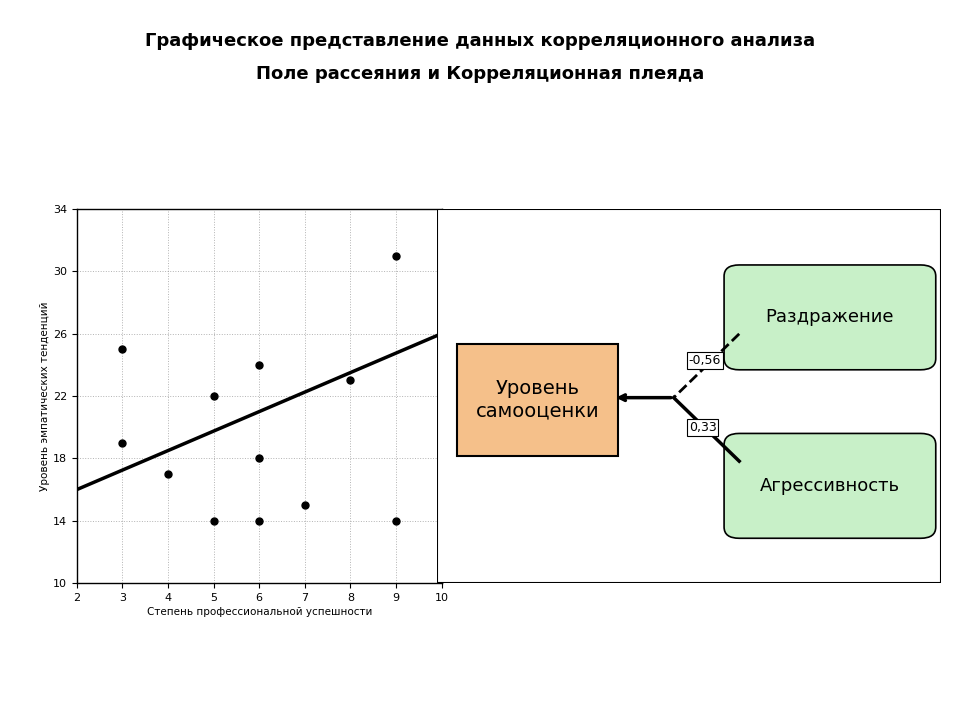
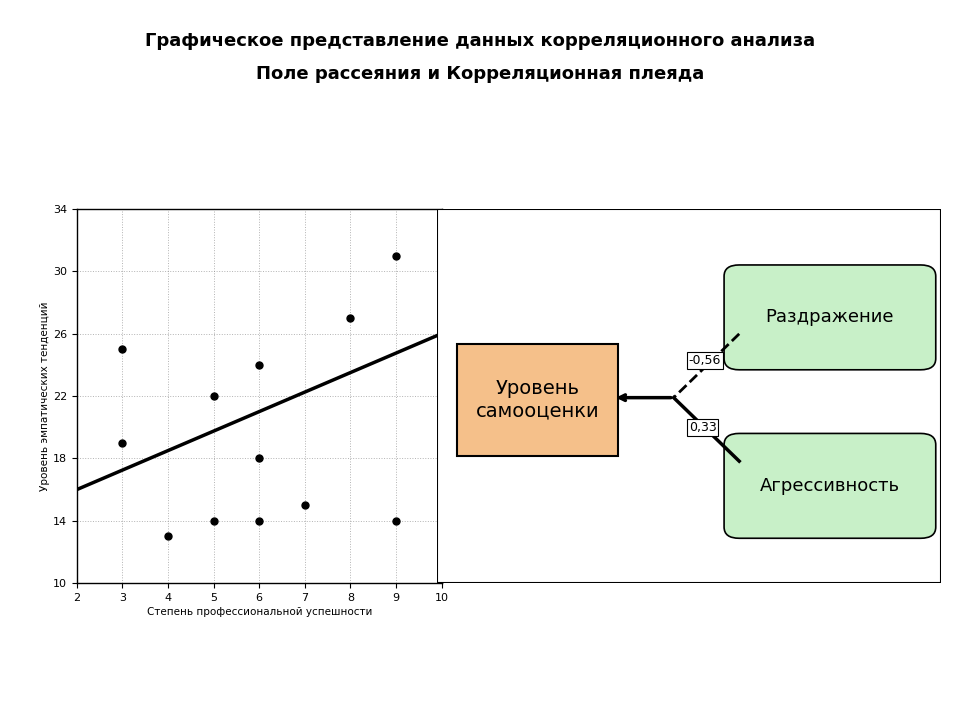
4: 17 -> 13
8: 23 -> 27
